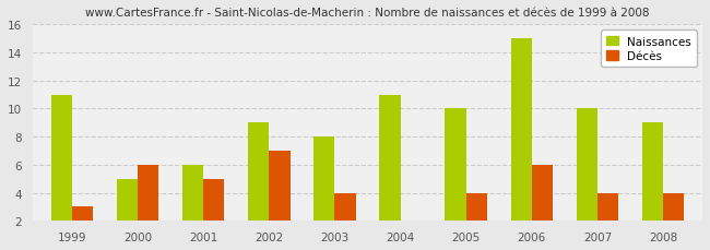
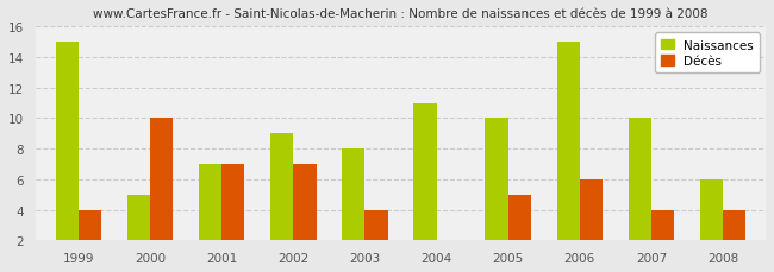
Naissances/1999: 11 -> 15
Décès/1999: 3 -> 4
Décès/2000: 6 -> 10
Naissances/2001: 6 -> 7
Décès/2001: 5 -> 7
Décès/2005: 4 -> 5
Naissances/2008: 9 -> 6
